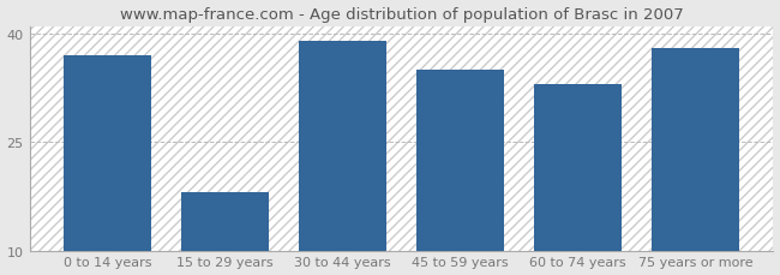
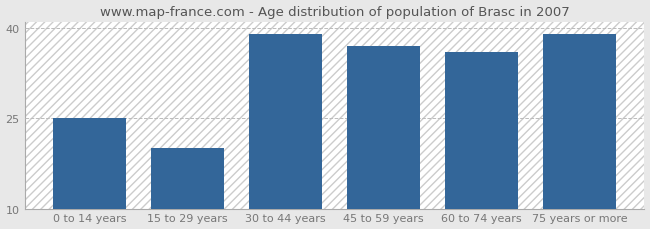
0 to 14 years: 37 -> 25
15 to 29 years: 18 -> 20
45 to 59 years: 35 -> 37
60 to 74 years: 33 -> 36
75 years or more: 38 -> 39
